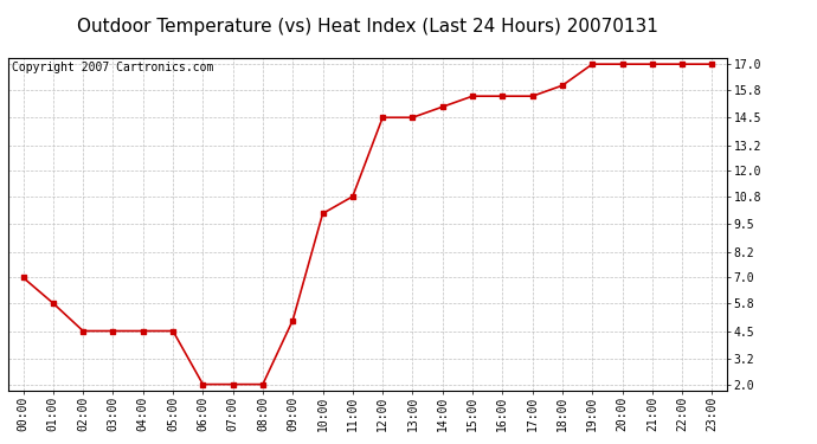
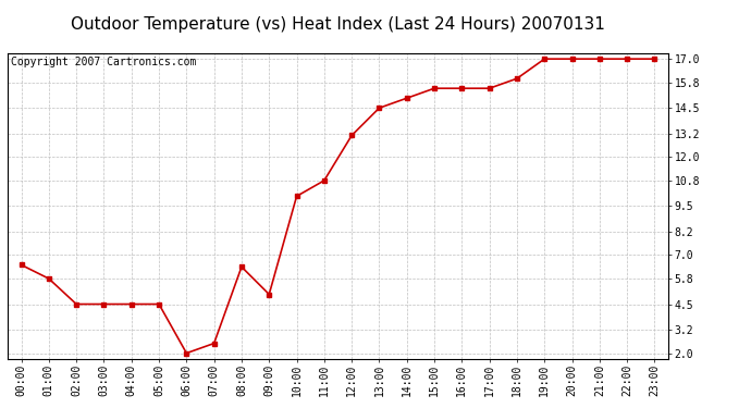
00:00: 7.0 -> 6.5
07:00: 2.0 -> 2.5
08:00: 2.0 -> 6.4
12:00: 14.5 -> 13.1
